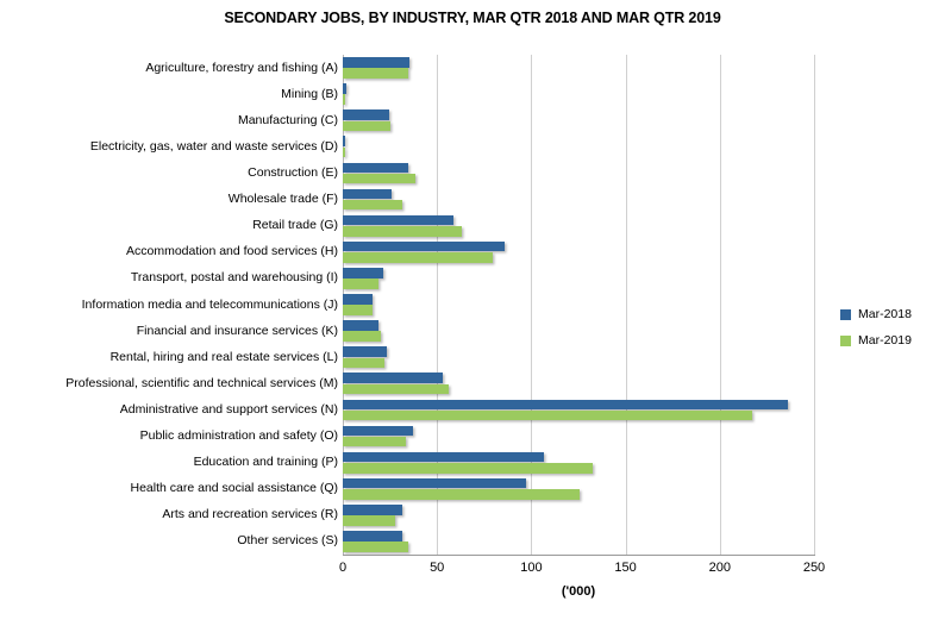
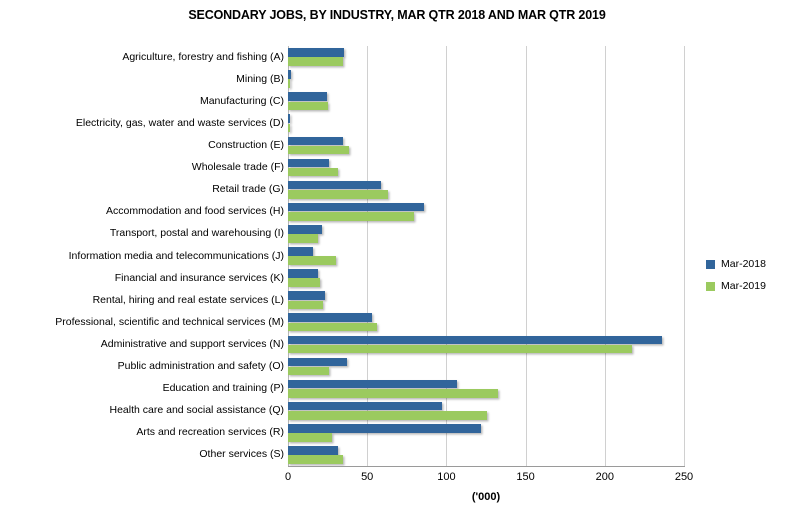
Mar-2019/Information media and telecommunications (J): 16 -> 30
Mar-2019/Public administration and safety (O): 34 -> 26
Mar-2018/Arts and recreation services (R): 32 -> 122
